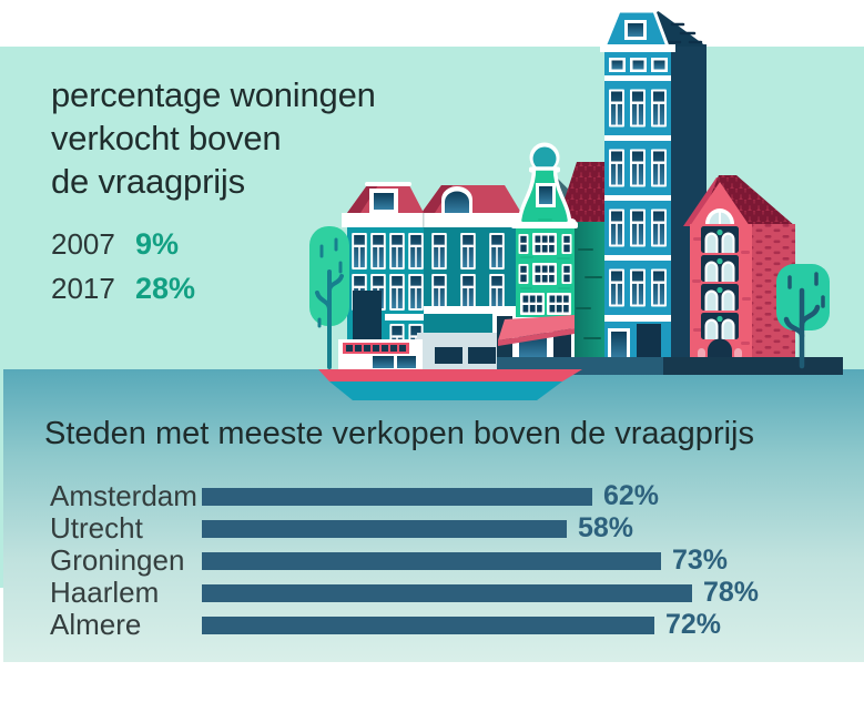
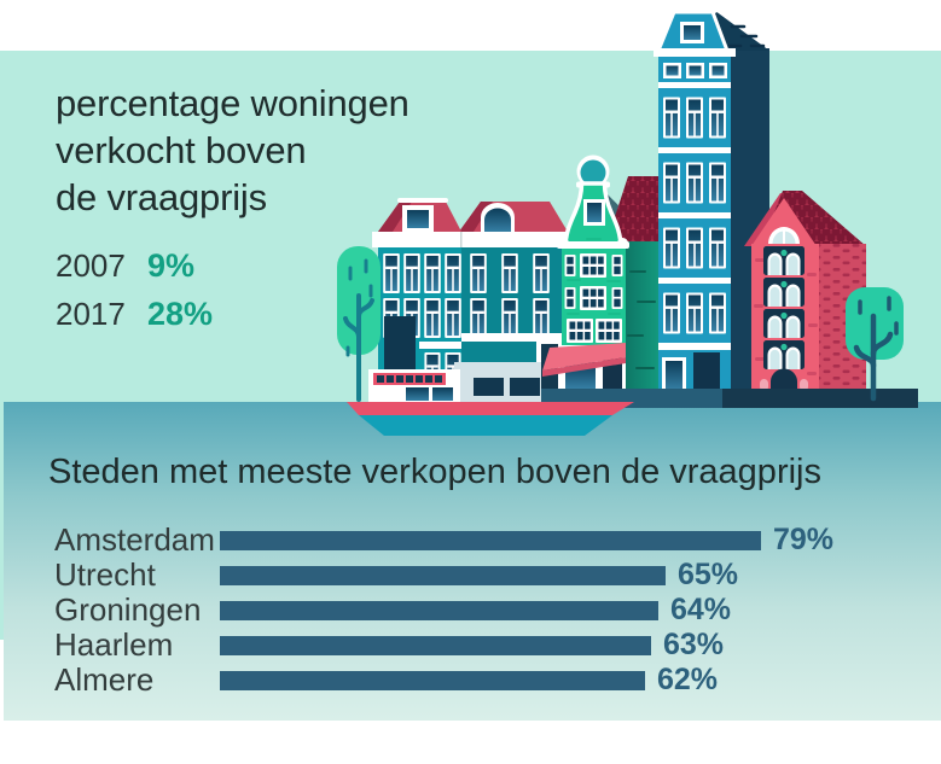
Steden met meeste verkopen boven de vraagprijs/Amsterdam: 62% -> 79%
Steden met meeste verkopen boven de vraagprijs/Utrecht: 58% -> 65%
Steden met meeste verkopen boven de vraagprijs/Groningen: 73% -> 64%
Steden met meeste verkopen boven de vraagprijs/Haarlem: 78% -> 63%
Steden met meeste verkopen boven de vraagprijs/Almere: 72% -> 62%
